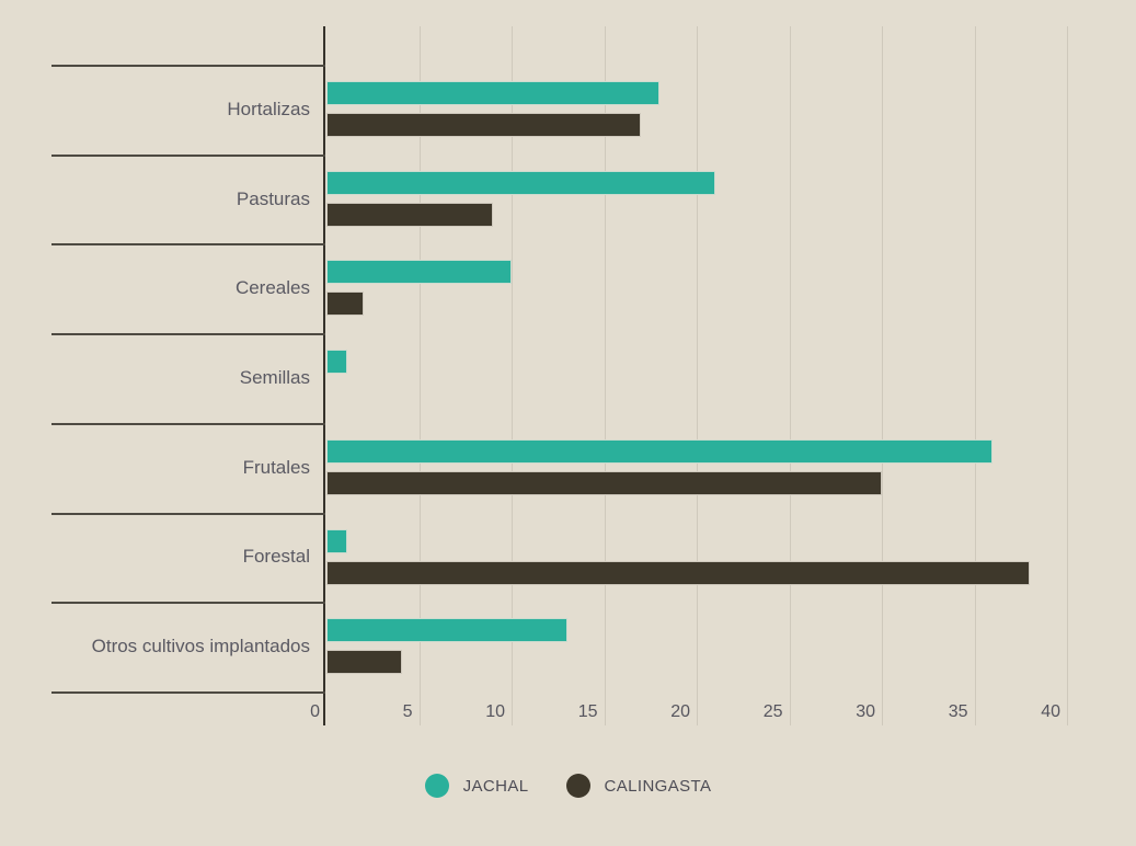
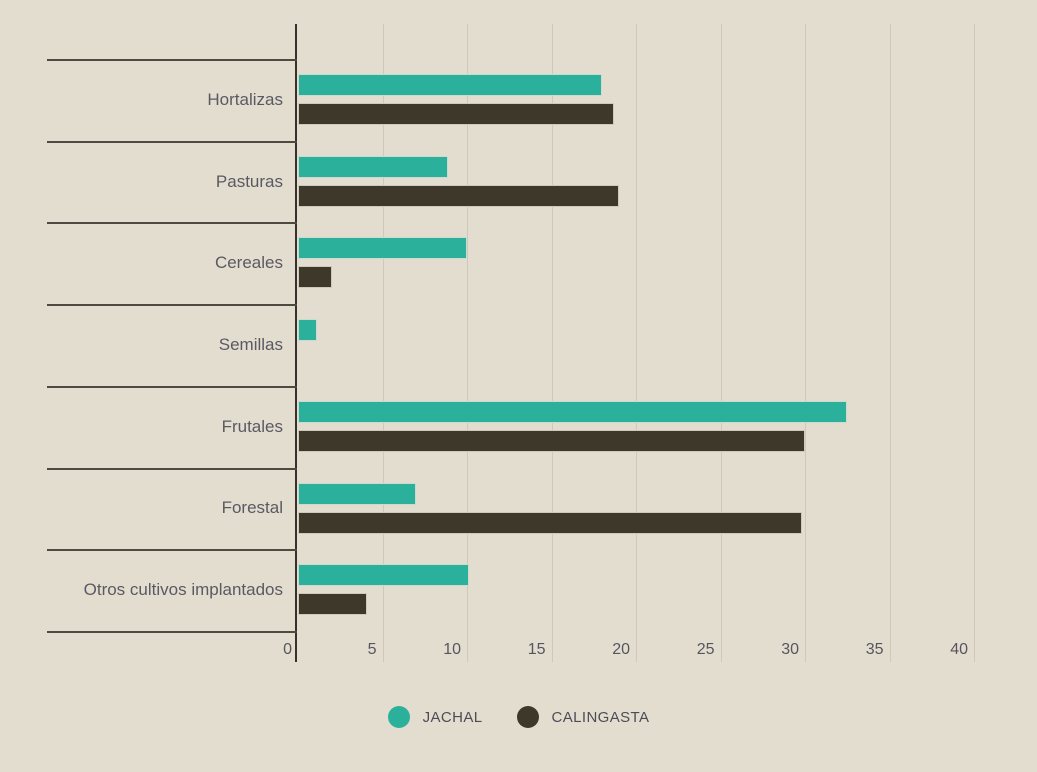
CALINGASTA/Hortalizas: 17.0 -> 18.7
JACHAL/Pasturas: 21.0 -> 8.9
CALINGASTA/Pasturas: 9.0 -> 19.0
JACHAL/Frutales: 36.0 -> 32.5
JACHAL/Forestal: 1.1 -> 7.0
CALINGASTA/Forestal: 38.0 -> 29.8
JACHAL/Otros cultivos implantados: 13.0 -> 10.1
